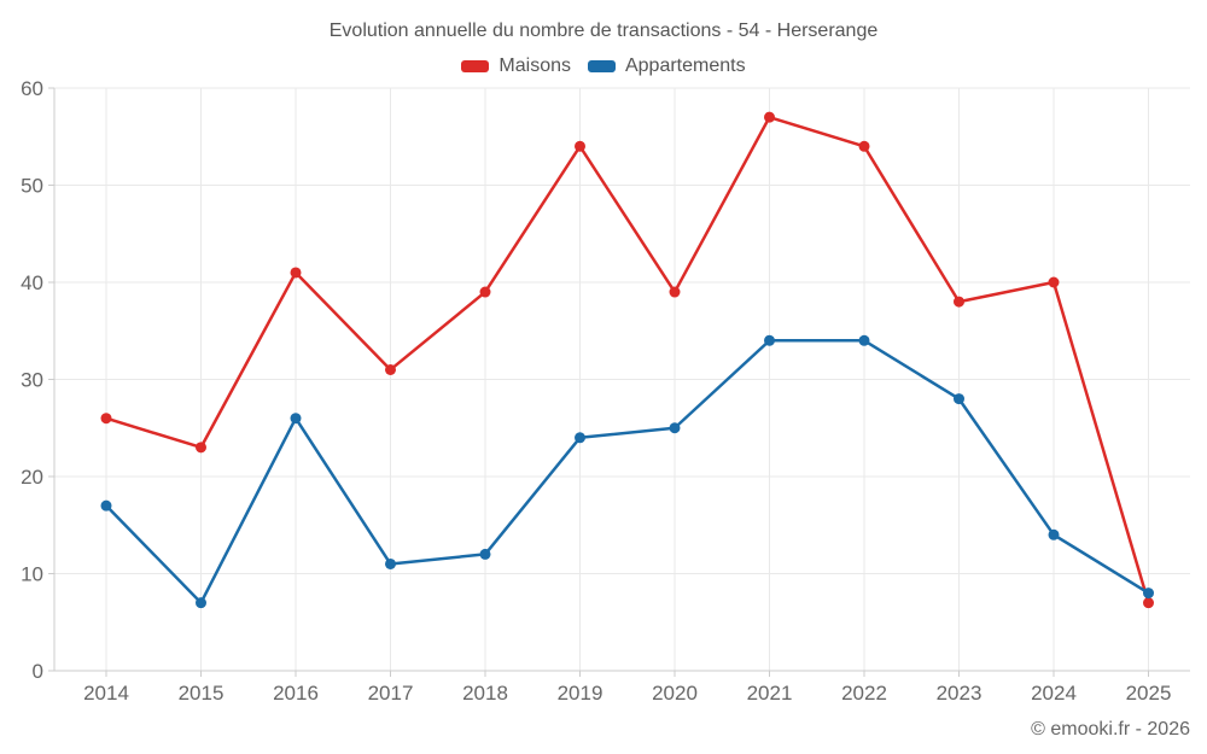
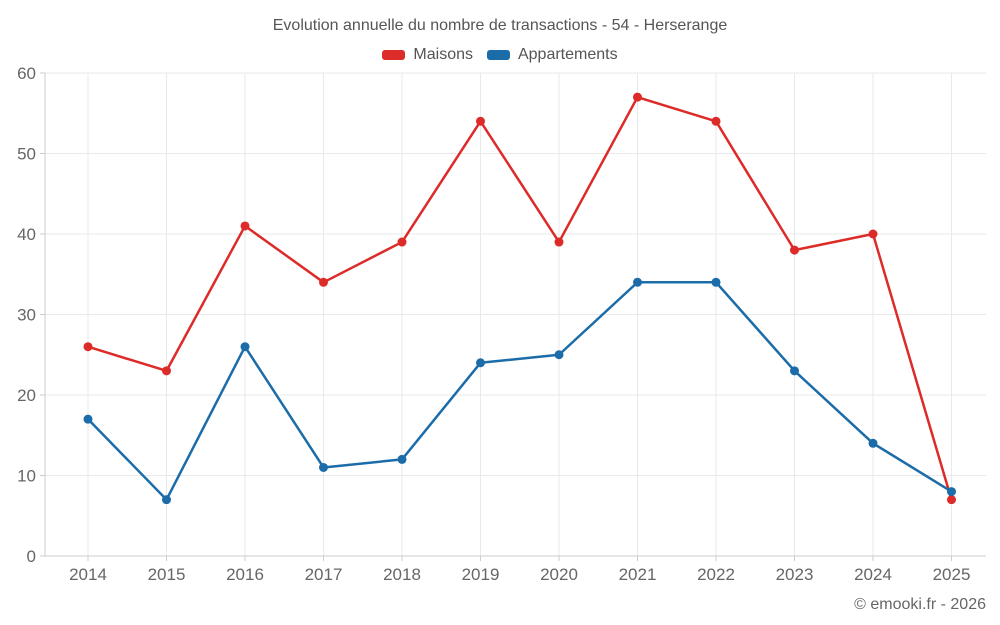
Maisons/2017: 31 -> 34
Appartements/2023: 28 -> 23
